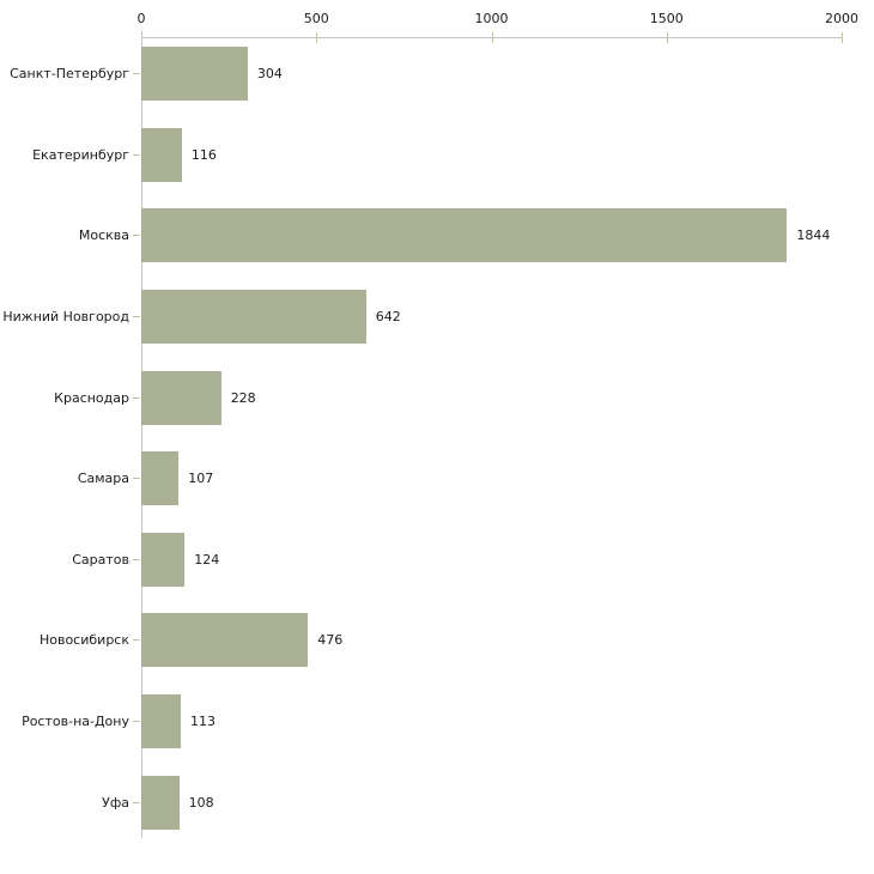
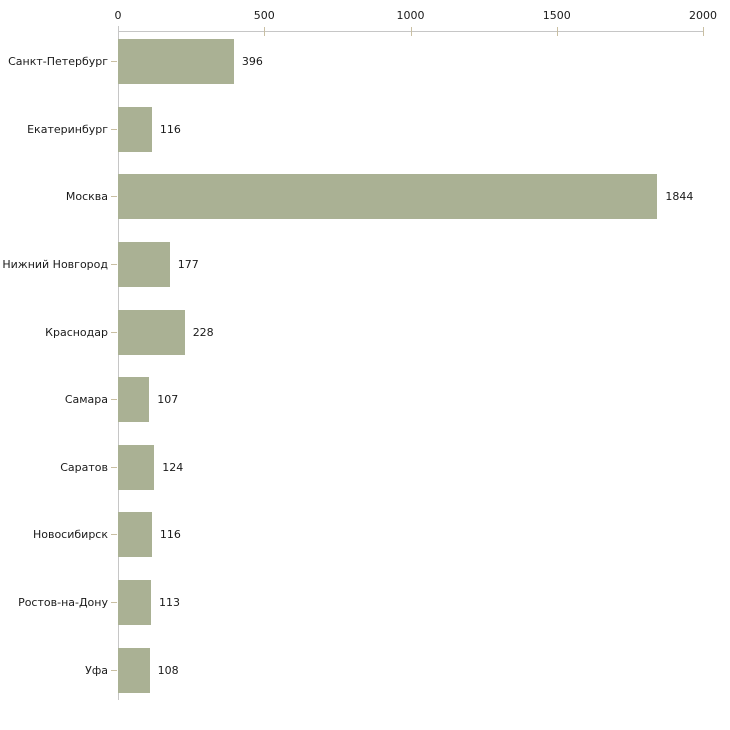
Санкт-Петербург: 304 -> 396
Нижний Новгород: 642 -> 177
Новосибирск: 476 -> 116
